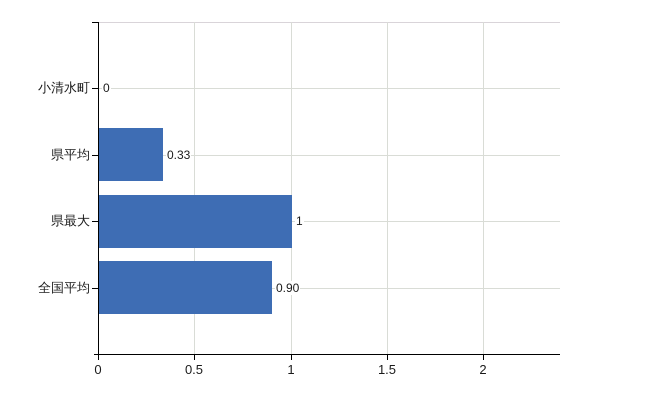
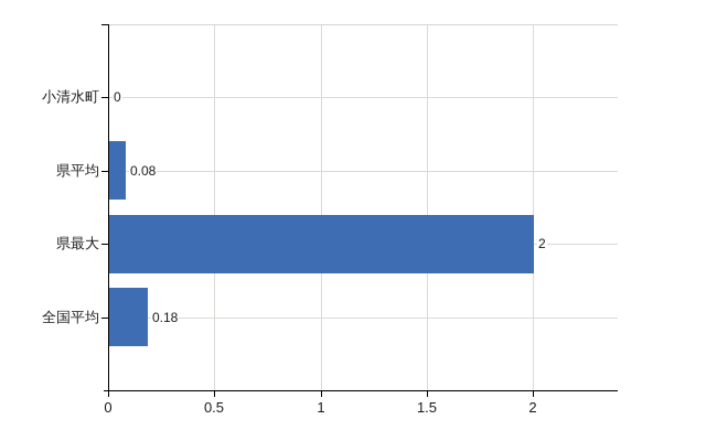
県平均: 0.33 -> 0.08
県最大: 1 -> 2
全国平均: 0.90 -> 0.18
